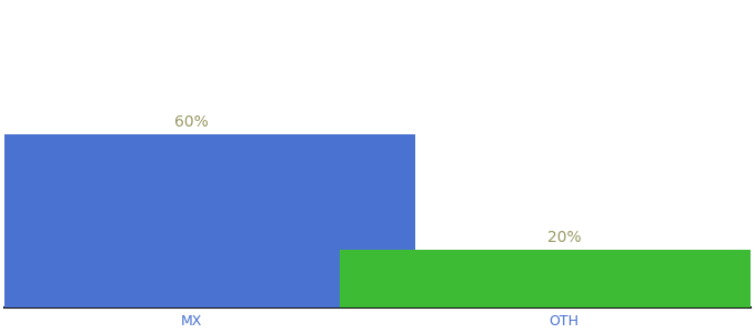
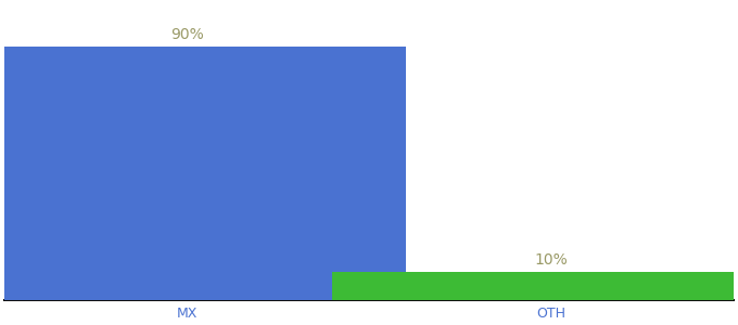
MX: 60% -> 90%
OTH: 20% -> 10%
